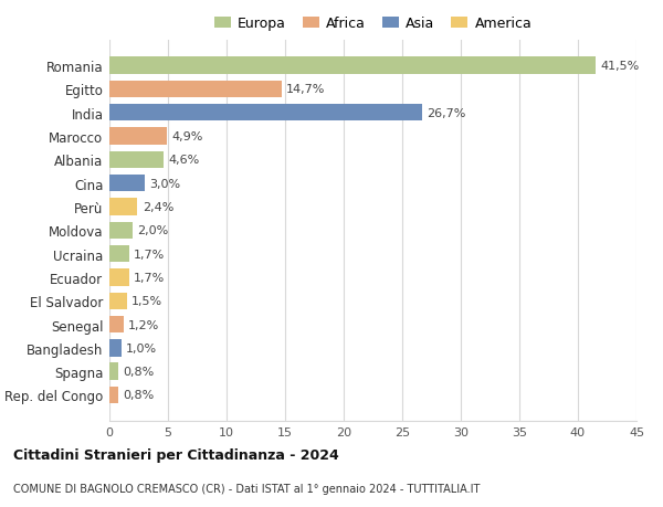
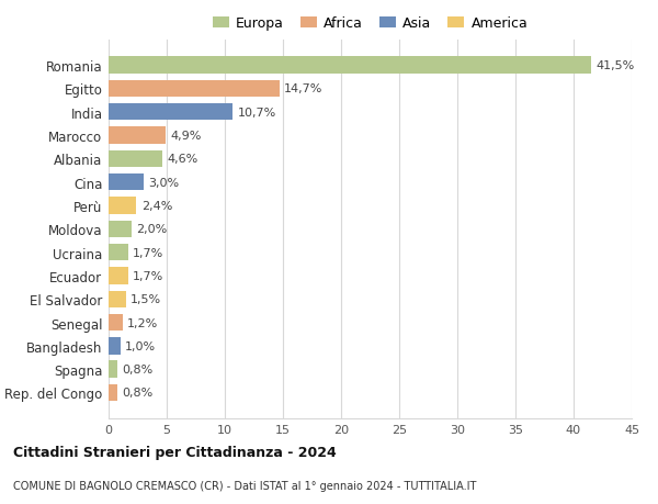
India: 26,7% -> 10,7%
